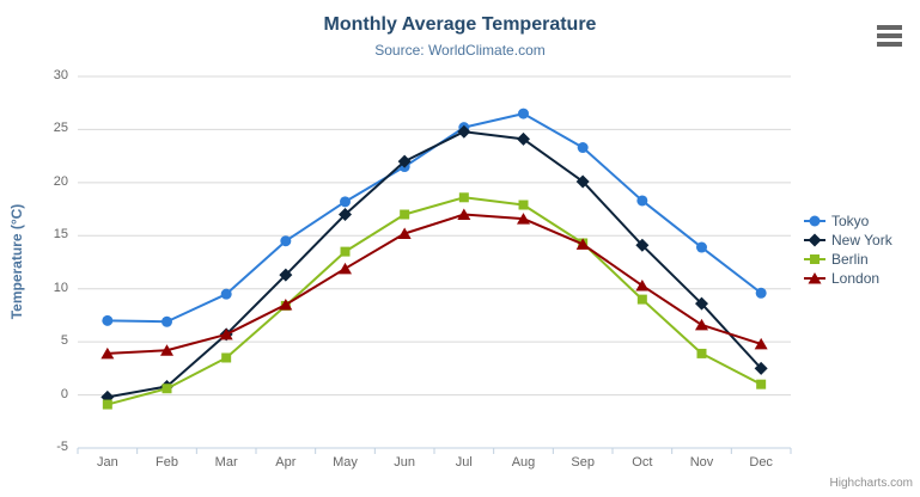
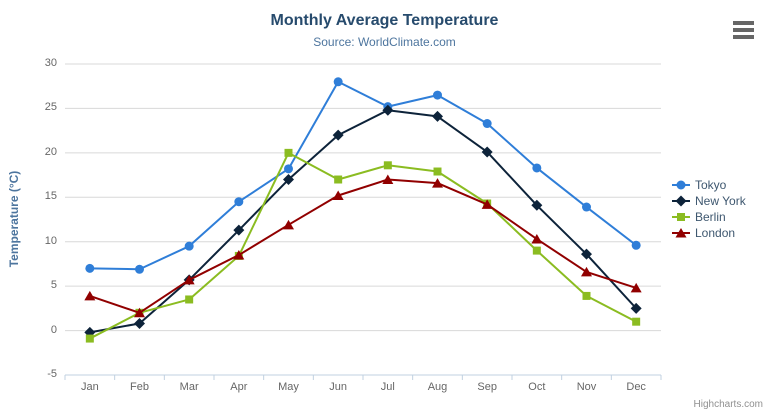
Berlin/Feb: 1 -> 2
London/Feb: 4 -> 2
Berlin/May: 14 -> 20
Tokyo/Jun: 22 -> 28
